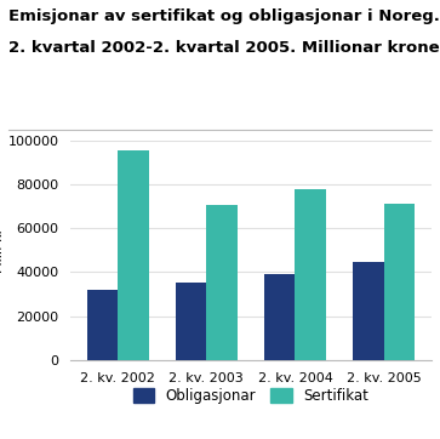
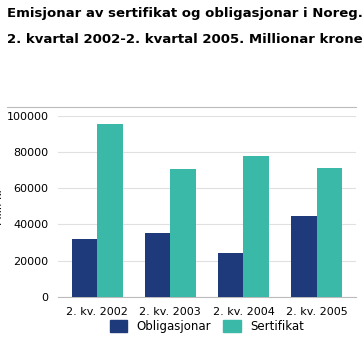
Obligasjonar/2. kv. 2004: 39000 -> 24000
